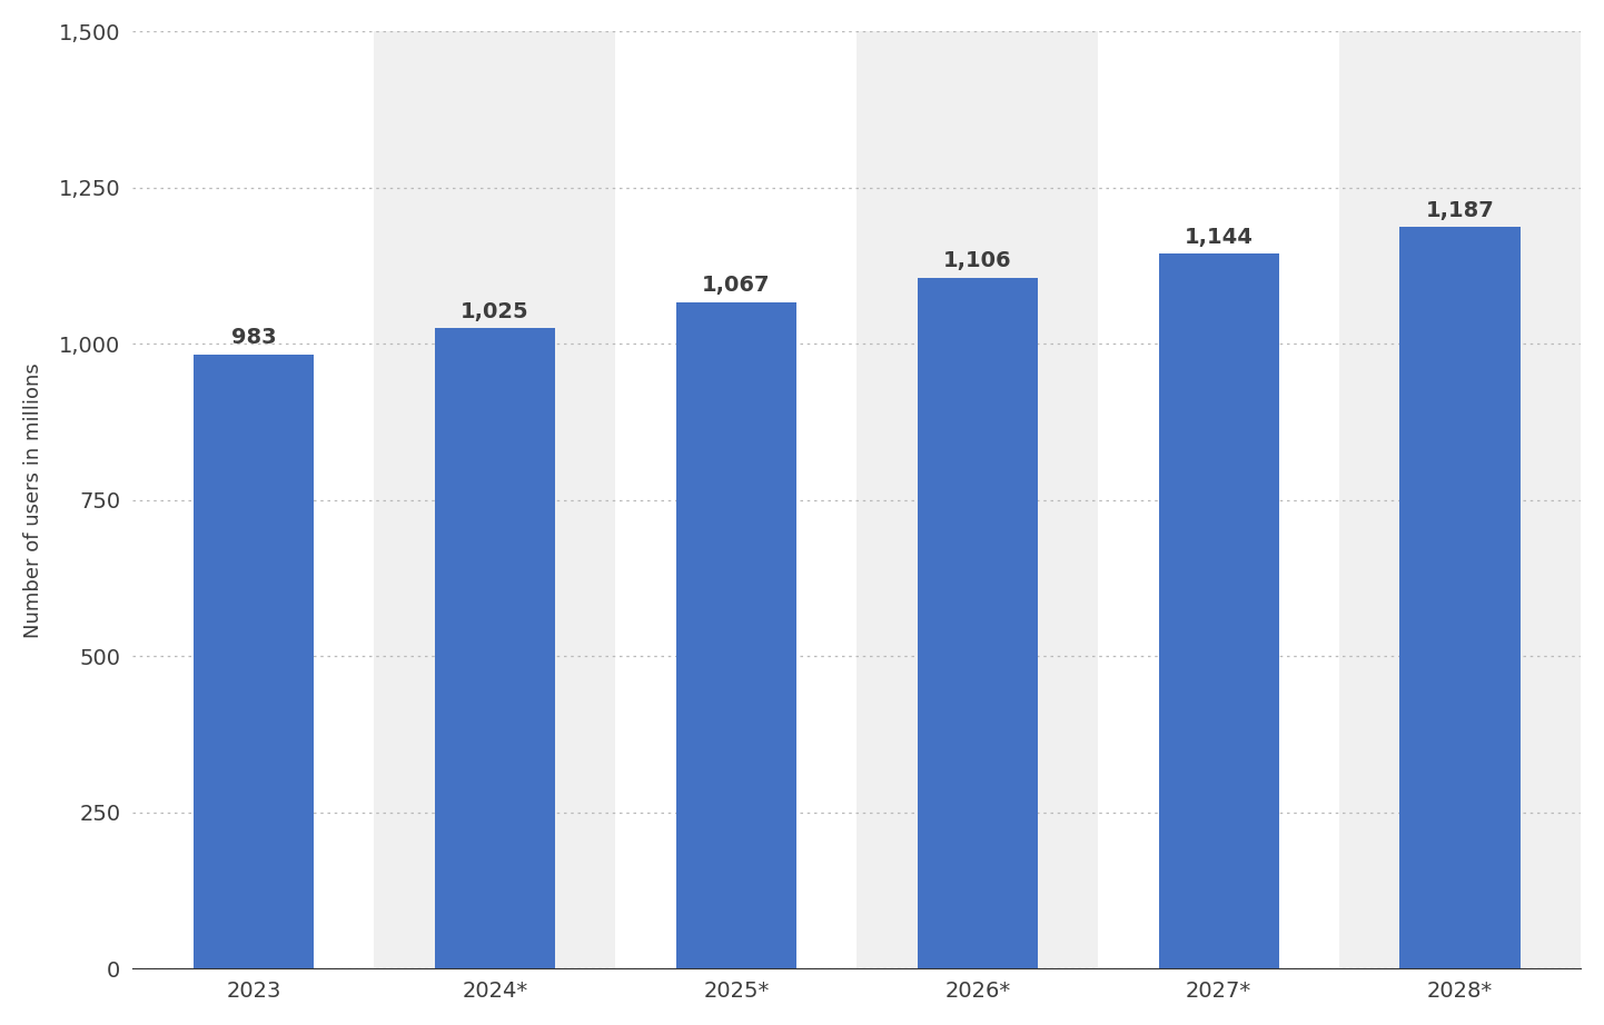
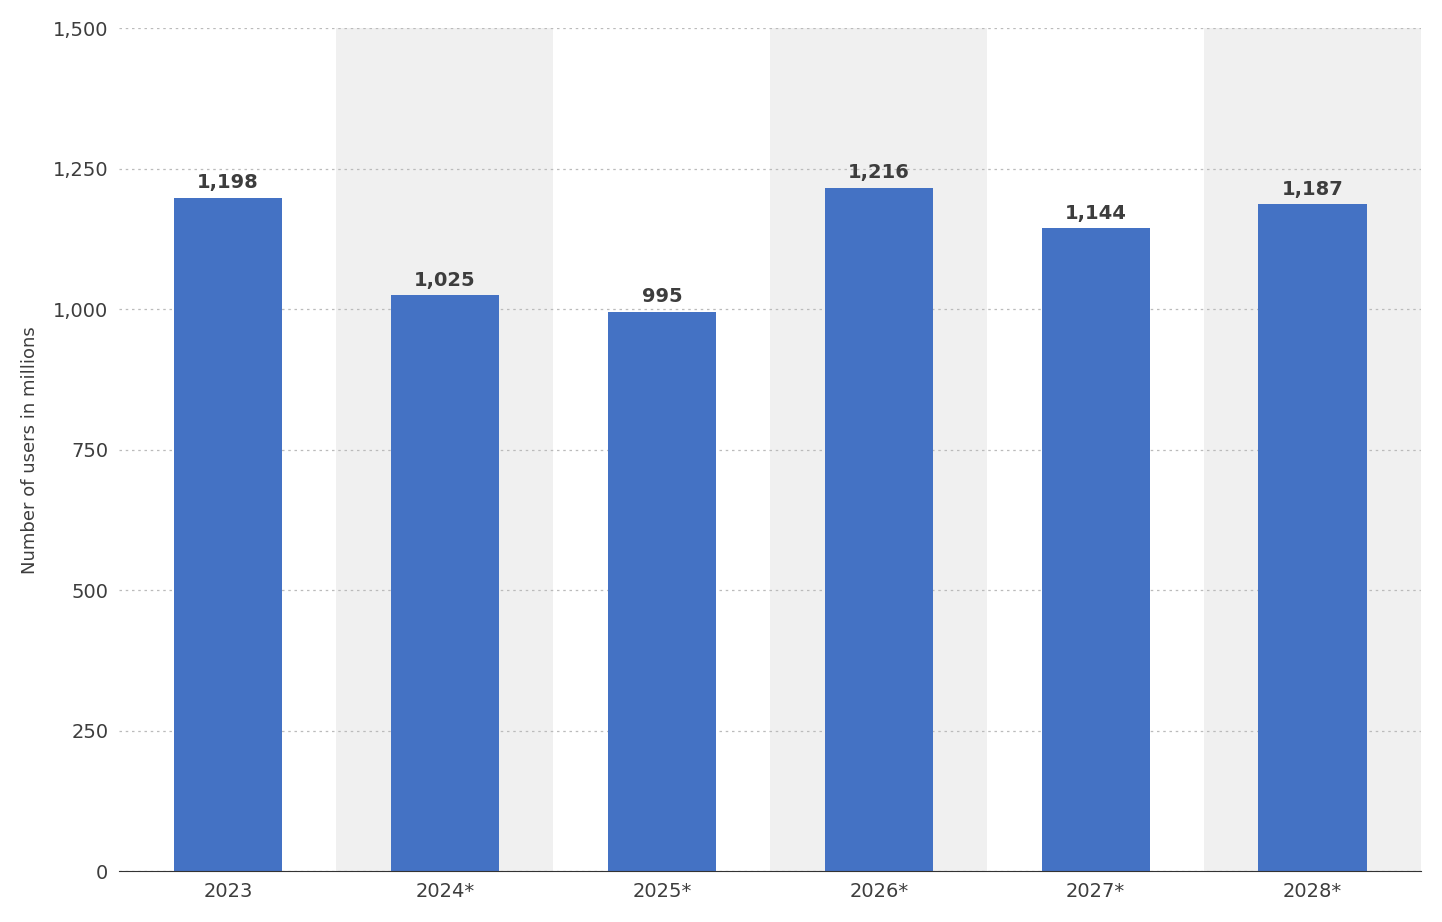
2023: 983 -> 1,198
2025*: 1,067 -> 995
2026*: 1,106 -> 1,216
